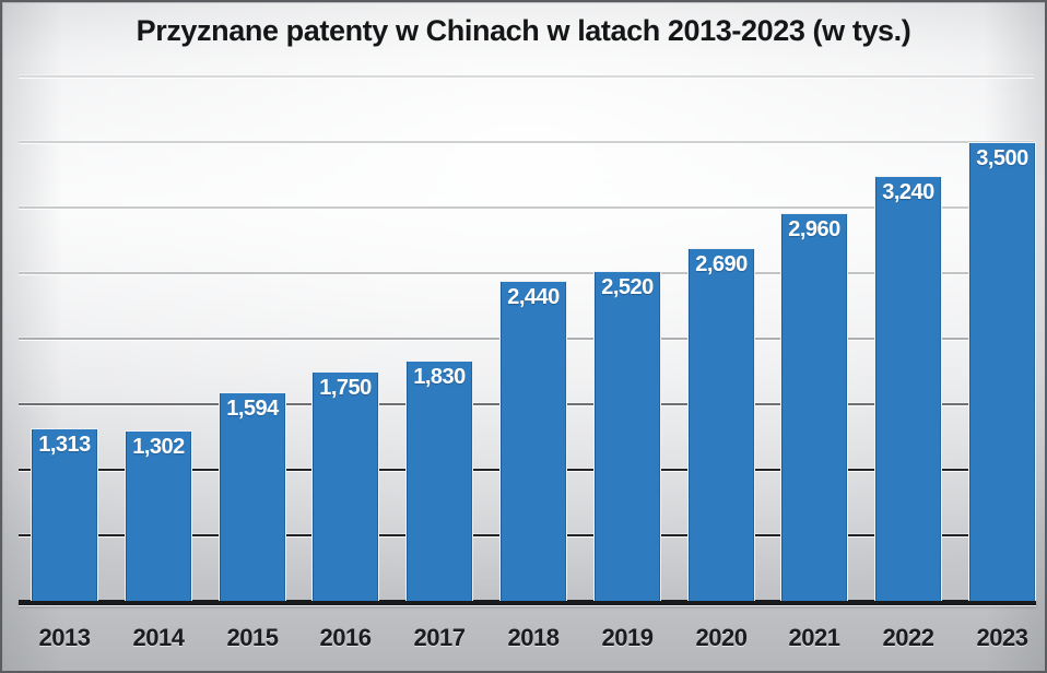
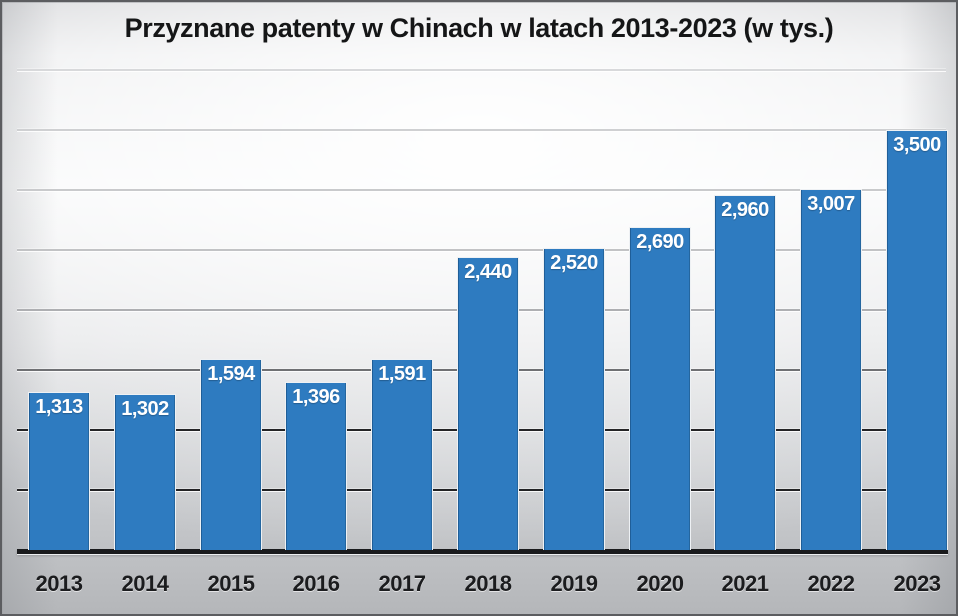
2016: 1,750 -> 1,396
2017: 1,830 -> 1,591
2022: 3,240 -> 3,007
